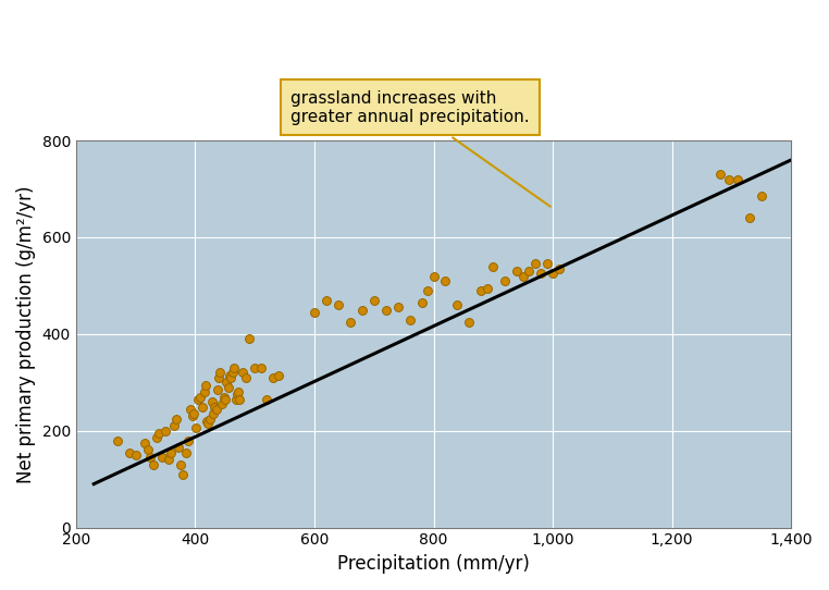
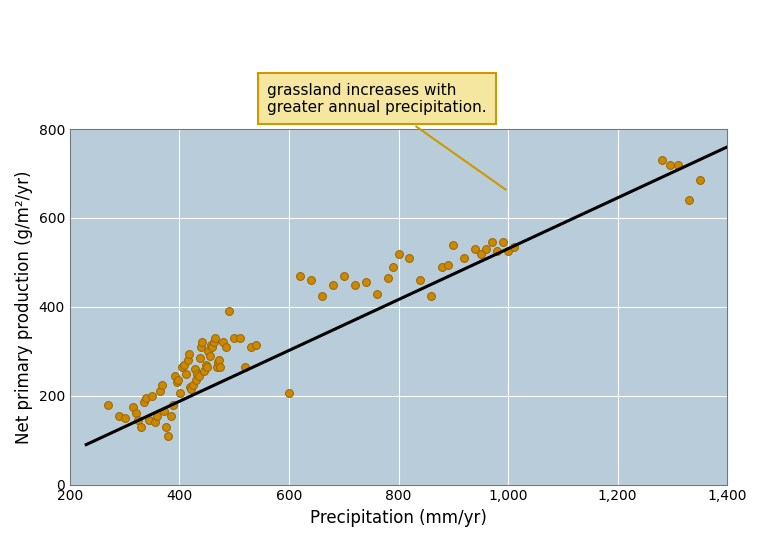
600: 445 -> 205
